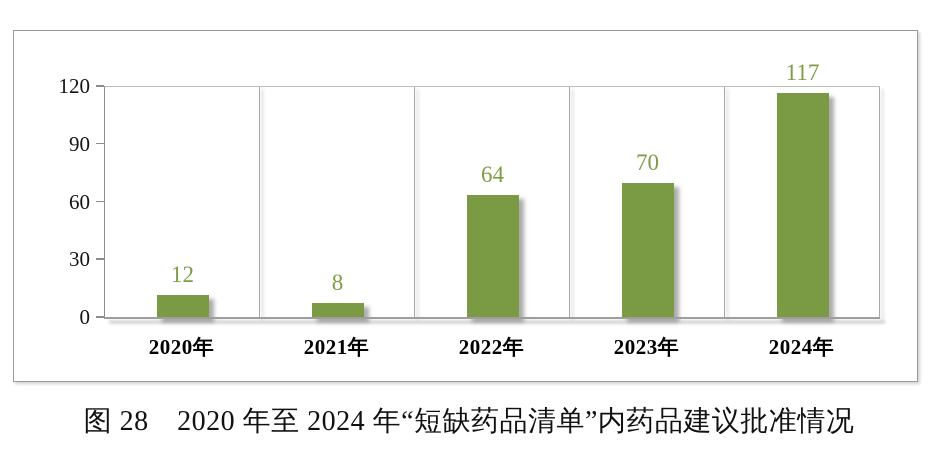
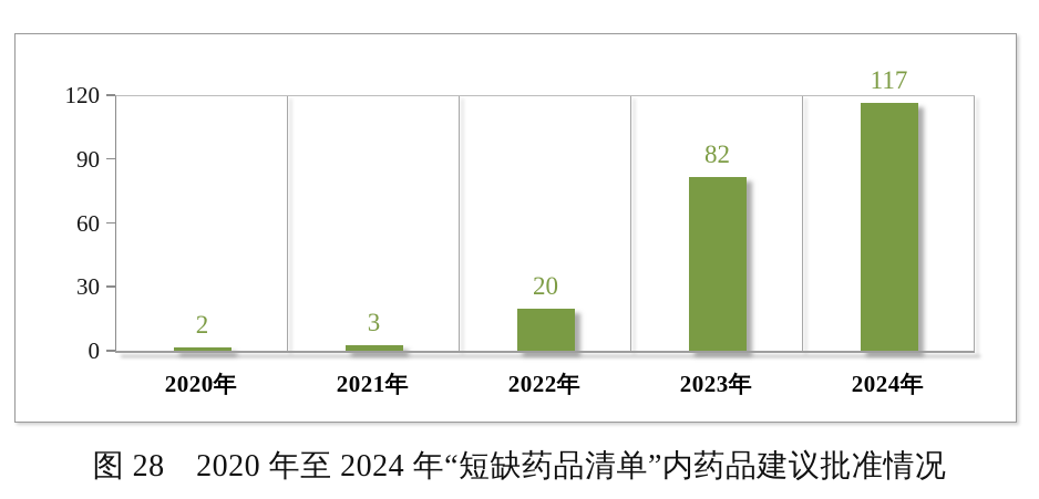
2020年: 12 -> 2
2021年: 8 -> 3
2022年: 64 -> 20
2023年: 70 -> 82
